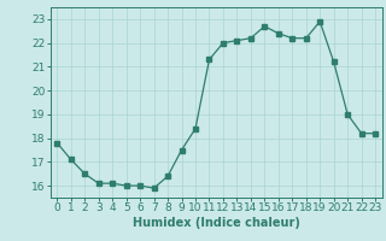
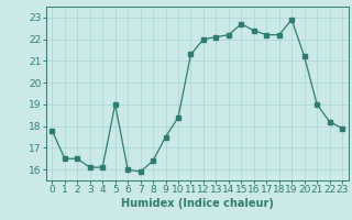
1: 17.1 -> 16.5
5: 16.0 -> 19.0
23: 18.2 -> 17.9
